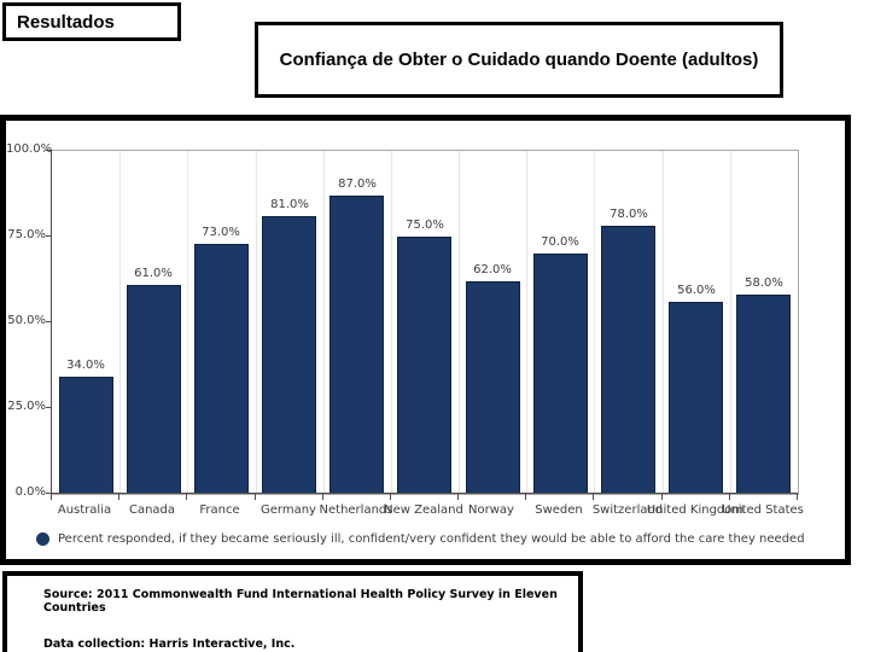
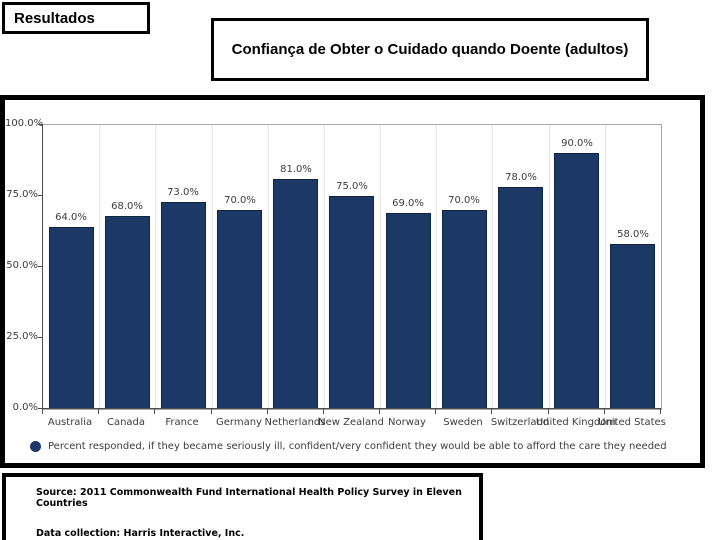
Australia: 34.0% -> 64.0%
Canada: 61.0% -> 68.0%
Germany: 81.0% -> 70.0%
Netherlands: 87.0% -> 81.0%
Norway: 62.0% -> 69.0%
United Kingdom: 56.0% -> 90.0%
